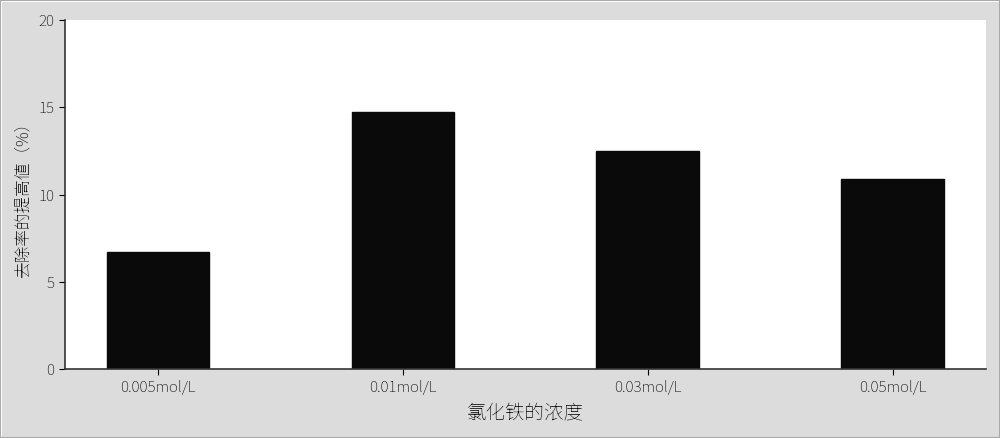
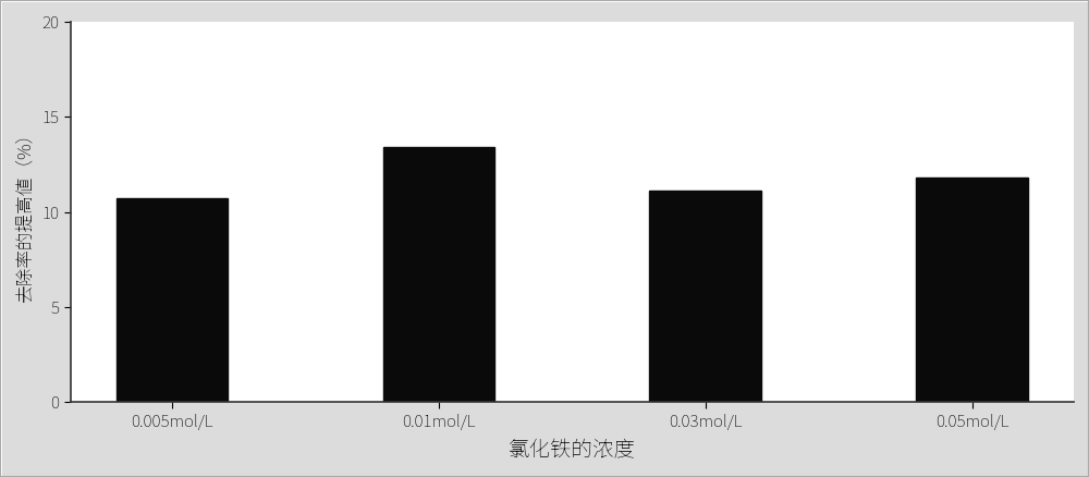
0.005mol/L: 6.7 -> 10.7
0.01mol/L: 14.7 -> 13.4
0.03mol/L: 12.5 -> 11.1
0.05mol/L: 10.9 -> 11.8
